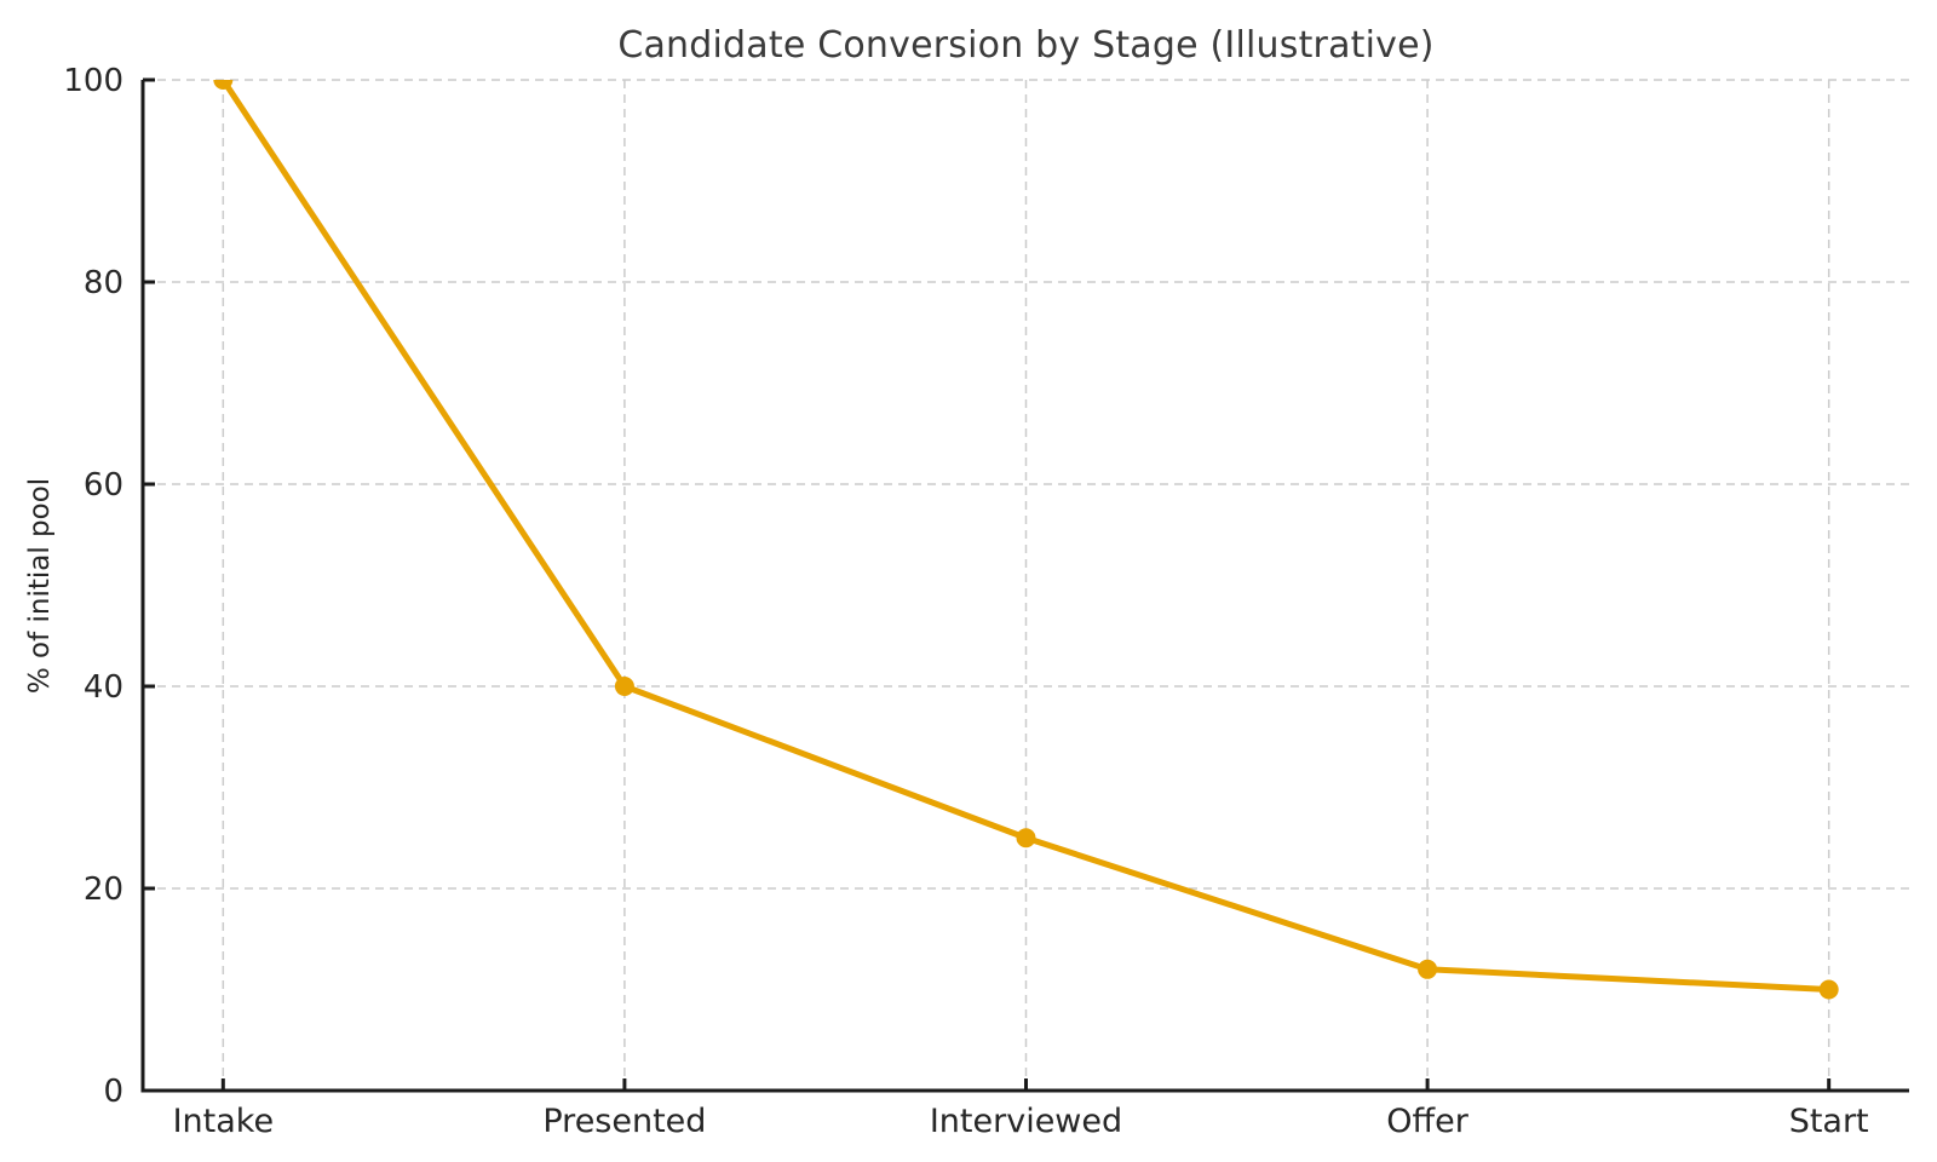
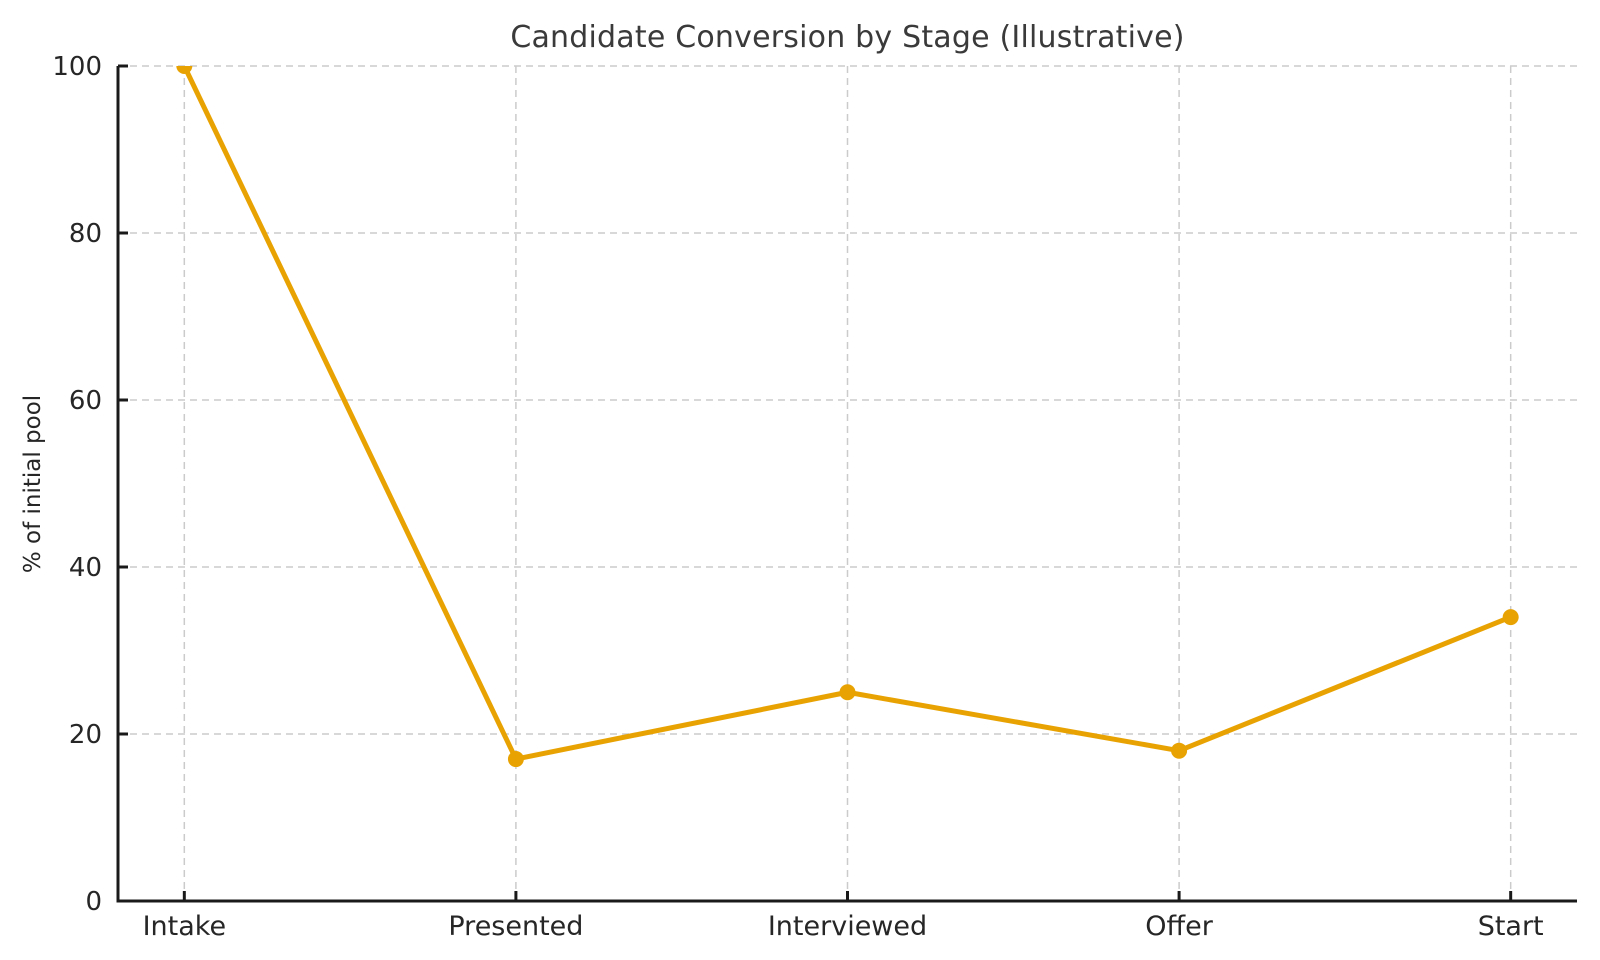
Presented: 40 -> 17
Offer: 12 -> 18
Start: 10 -> 34
